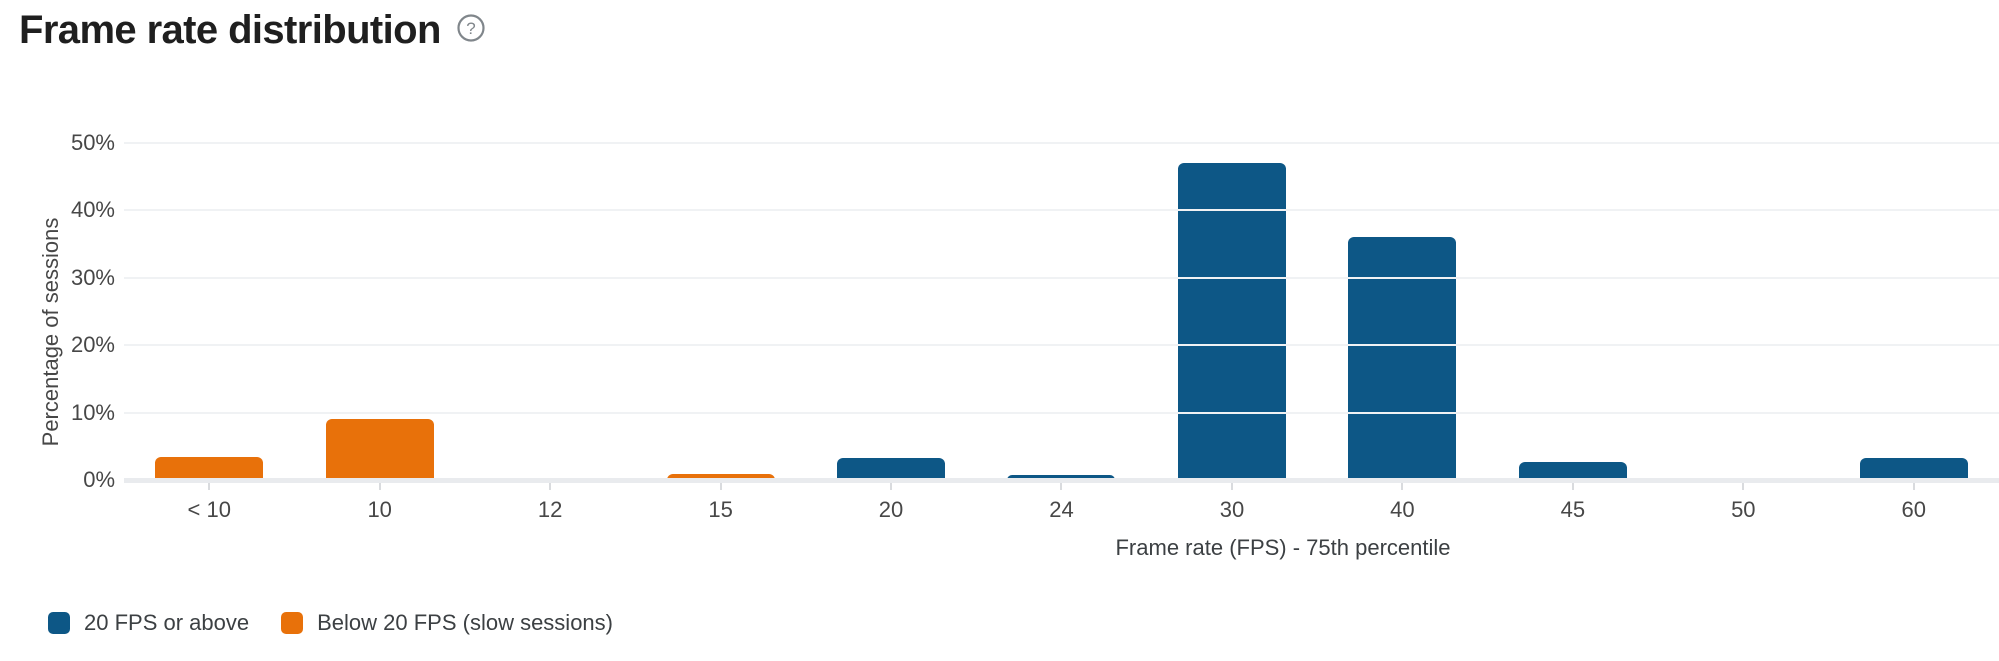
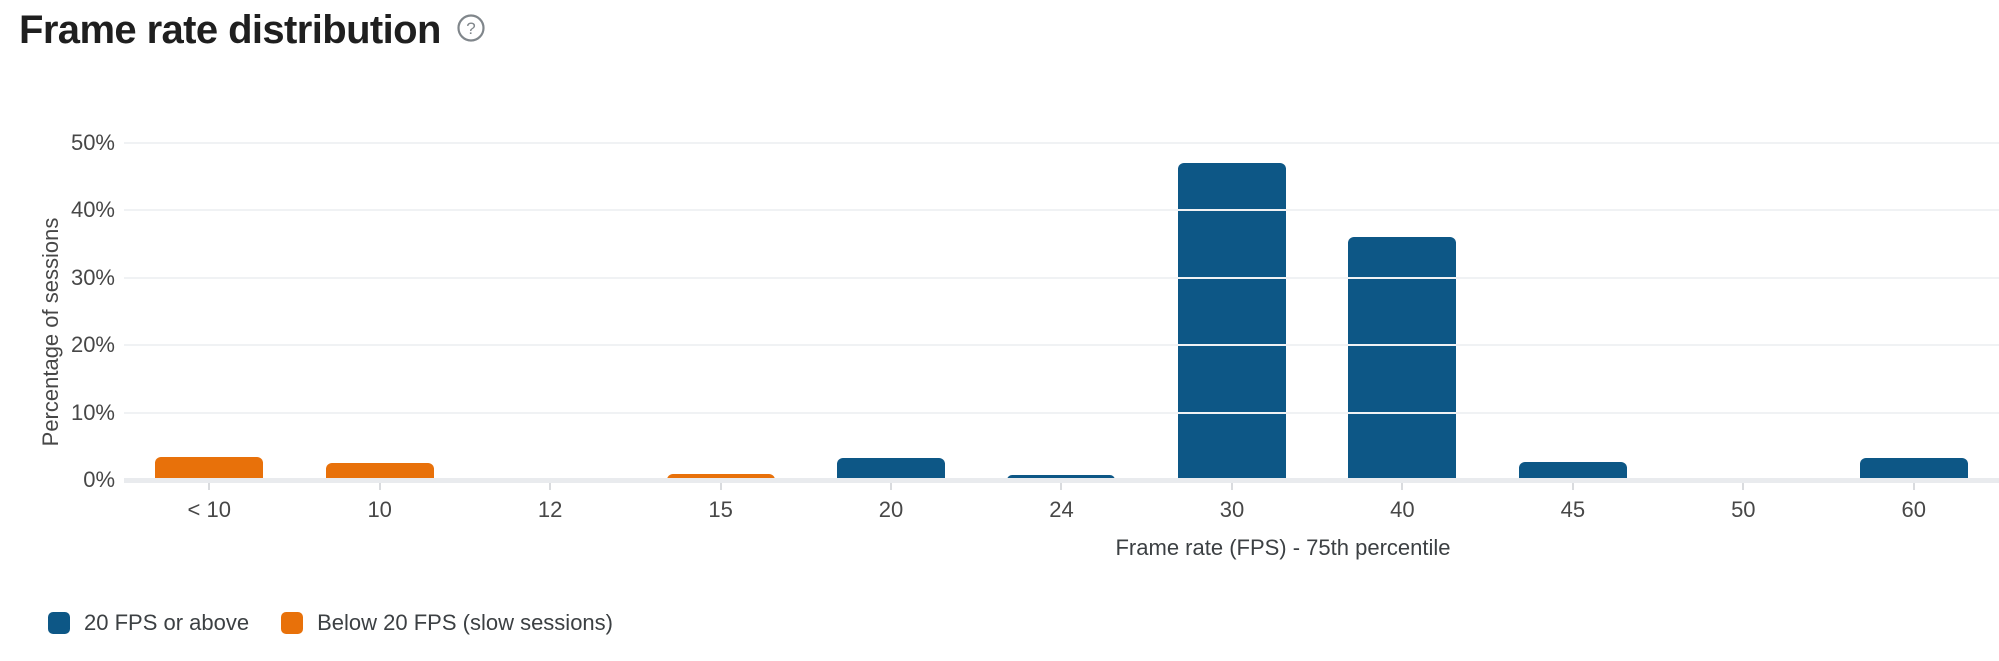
Below 20 FPS (slow sessions)/10: 9% -> 2%
